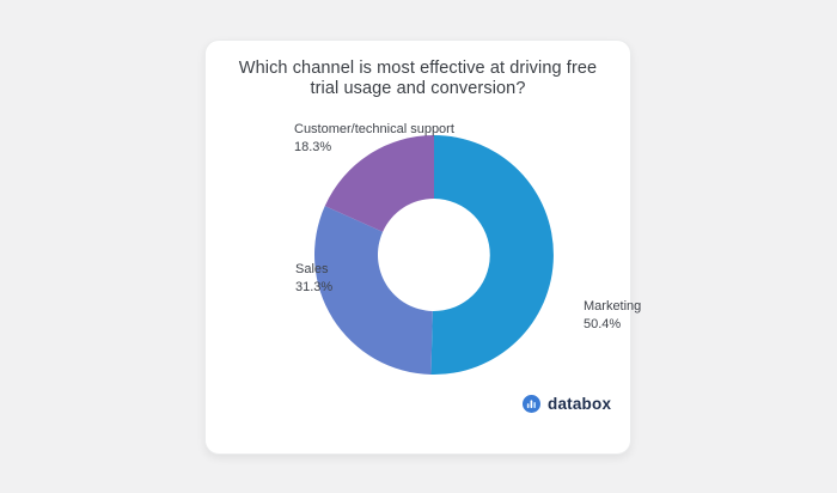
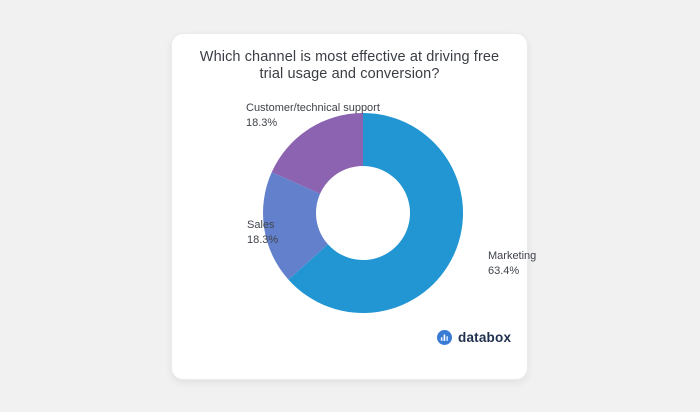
Marketing: 50.4% -> 63.4%
Sales: 31.3% -> 18.3%
